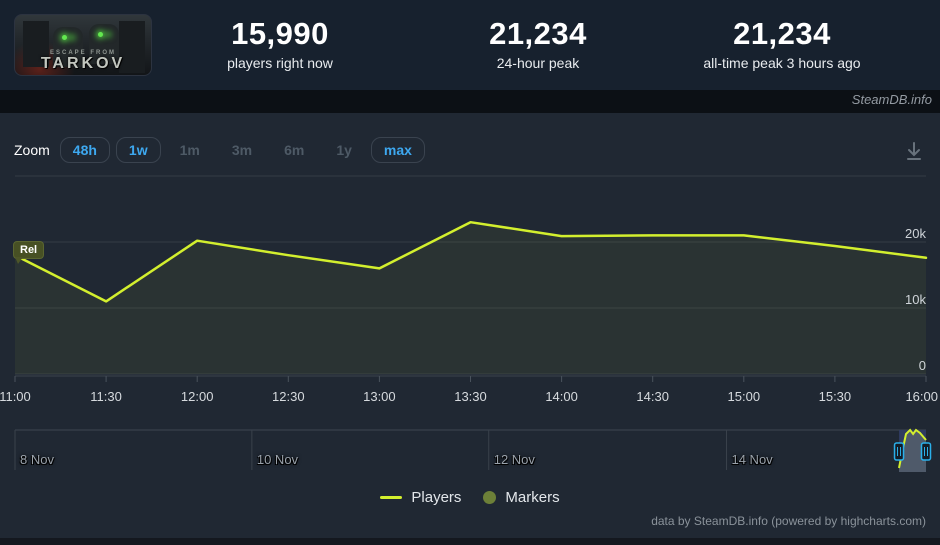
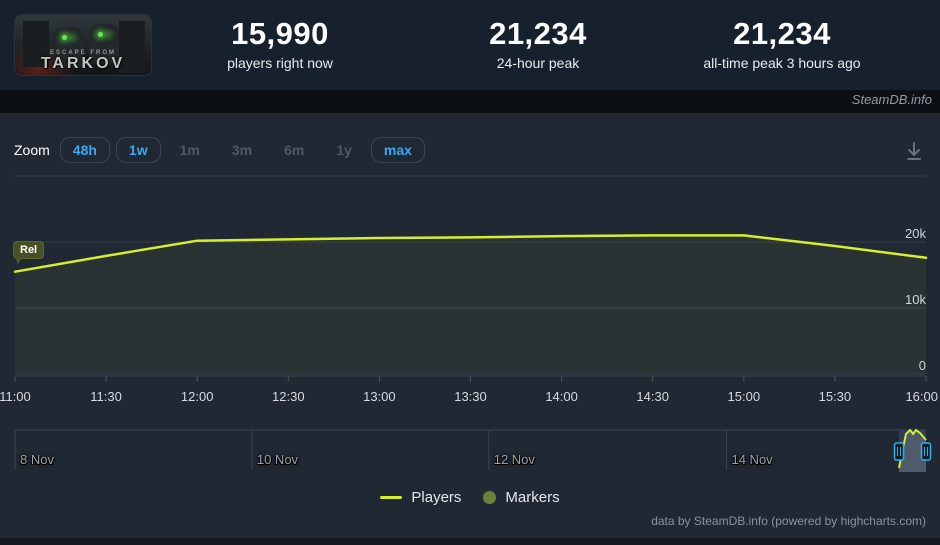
11:00: 18k -> 16k
11:30: 11k -> 18k
12:30: 18k -> 20k
13:00: 16k -> 21k
13:30: 23k -> 21k
